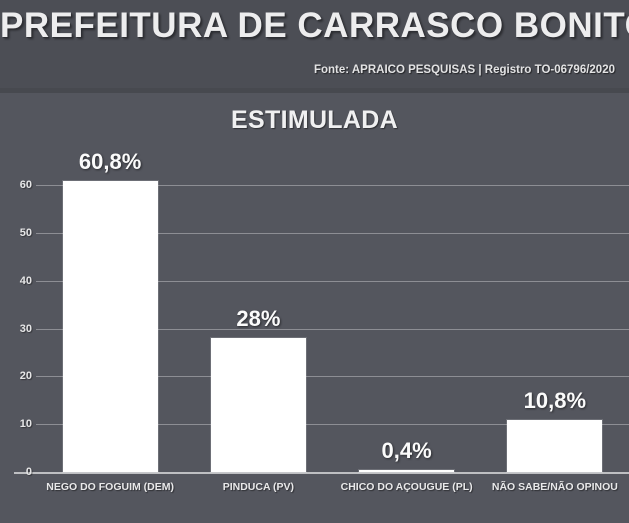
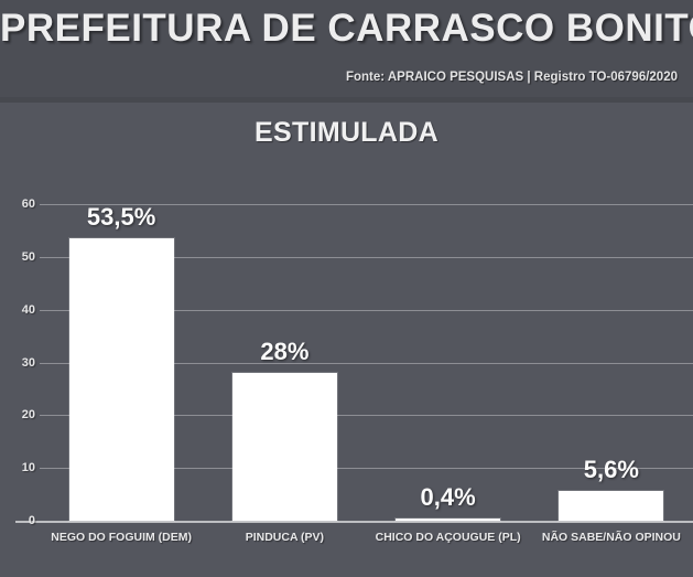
NEGO DO FOGUIM (DEM): 60,8% -> 53,5%
NÃO SABE/NÃO OPINOU: 10,8% -> 5,6%
